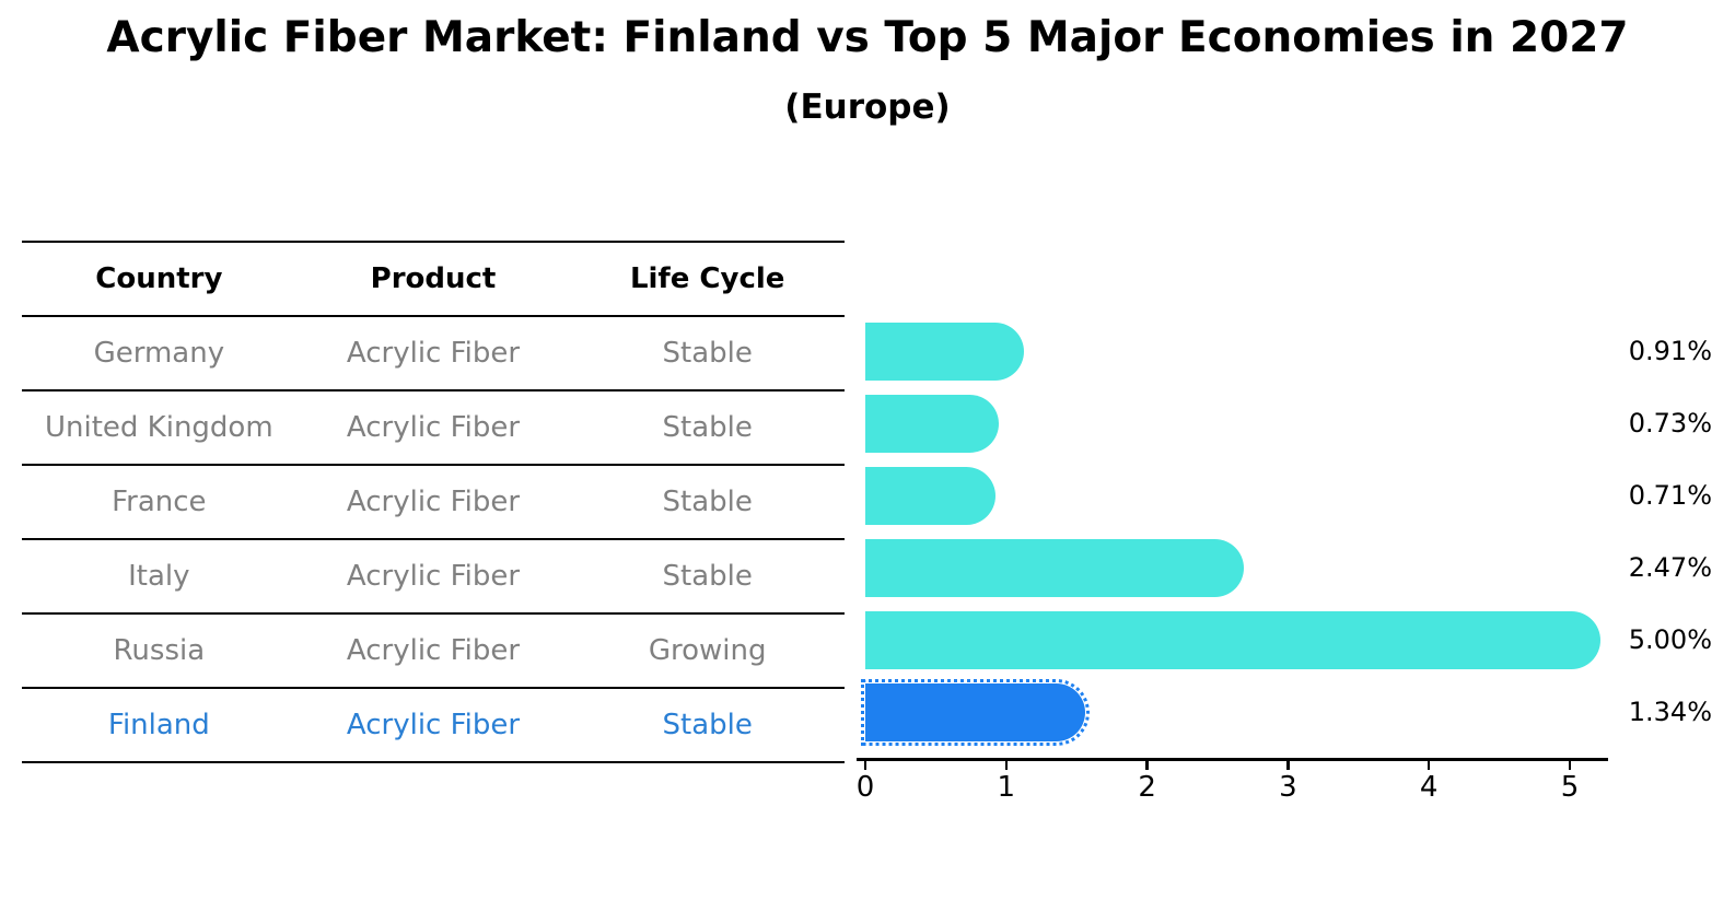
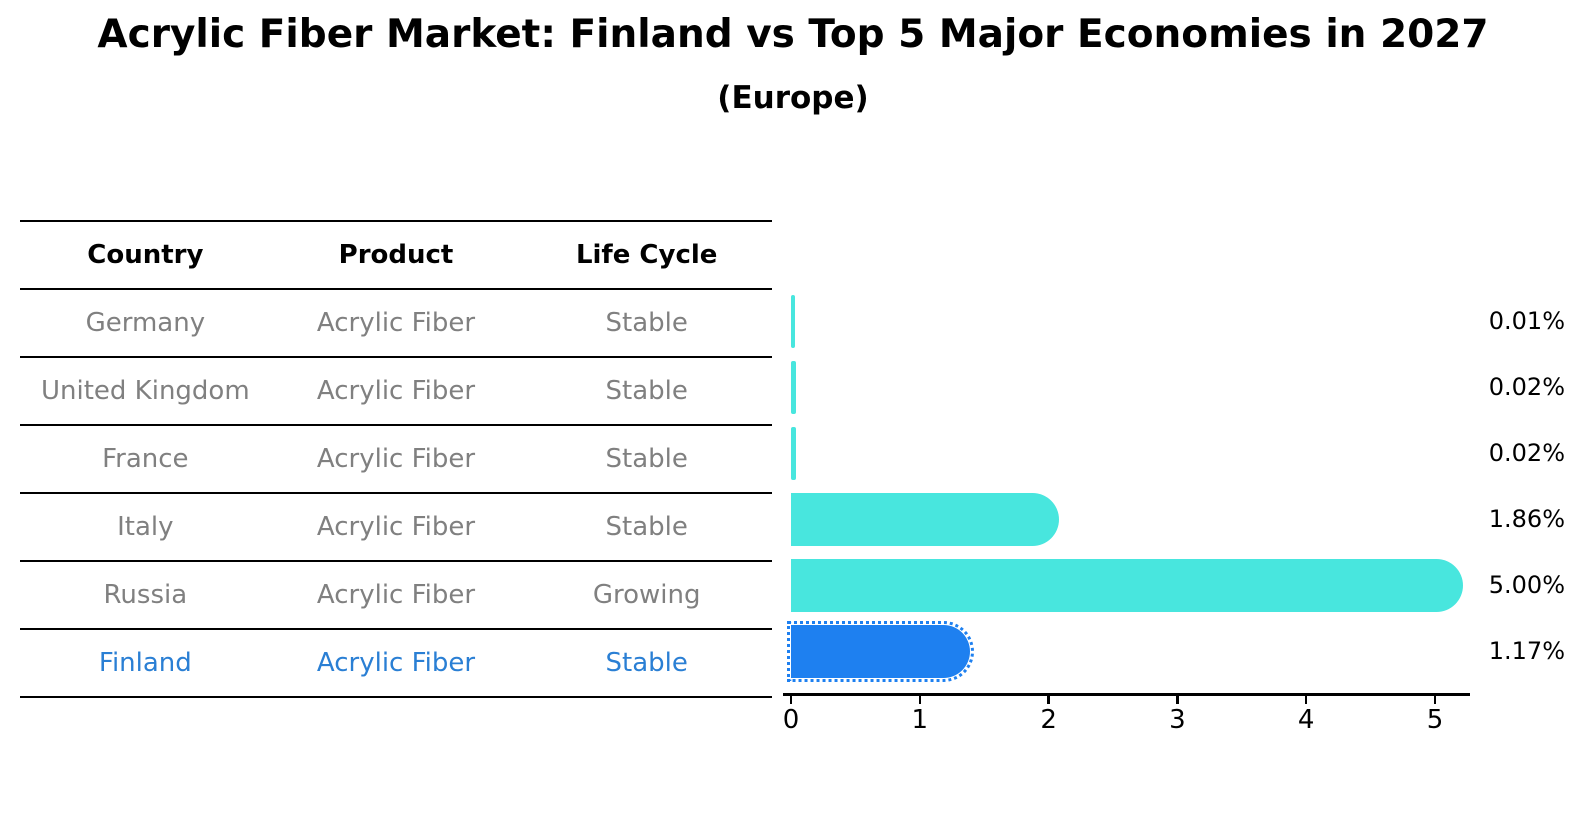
Germany: 0.91% -> 0.01%
United Kingdom: 0.73% -> 0.02%
France: 0.71% -> 0.02%
Italy: 2.47% -> 1.86%
Finland: 1.34% -> 1.17%
